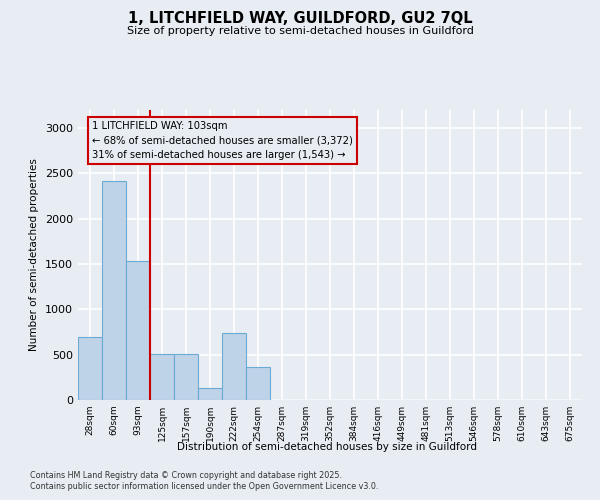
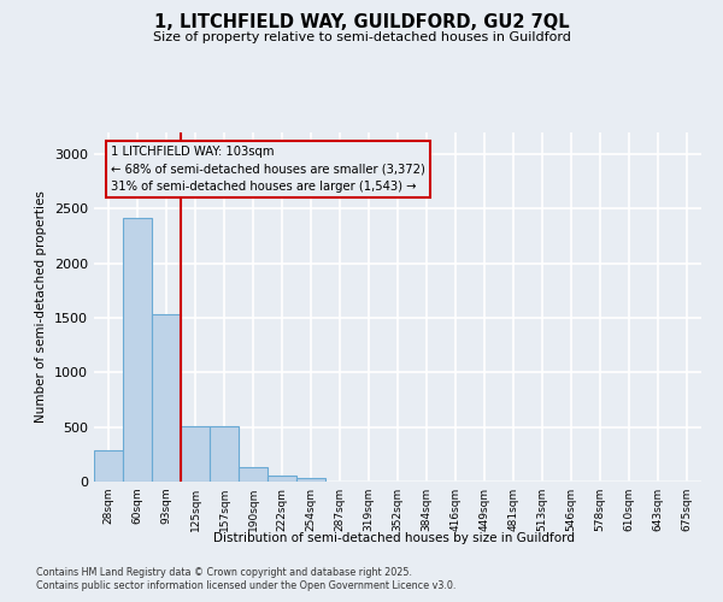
28sqm: 700 -> 290
222sqm: 740 -> 60
254sqm: 360 -> 30
